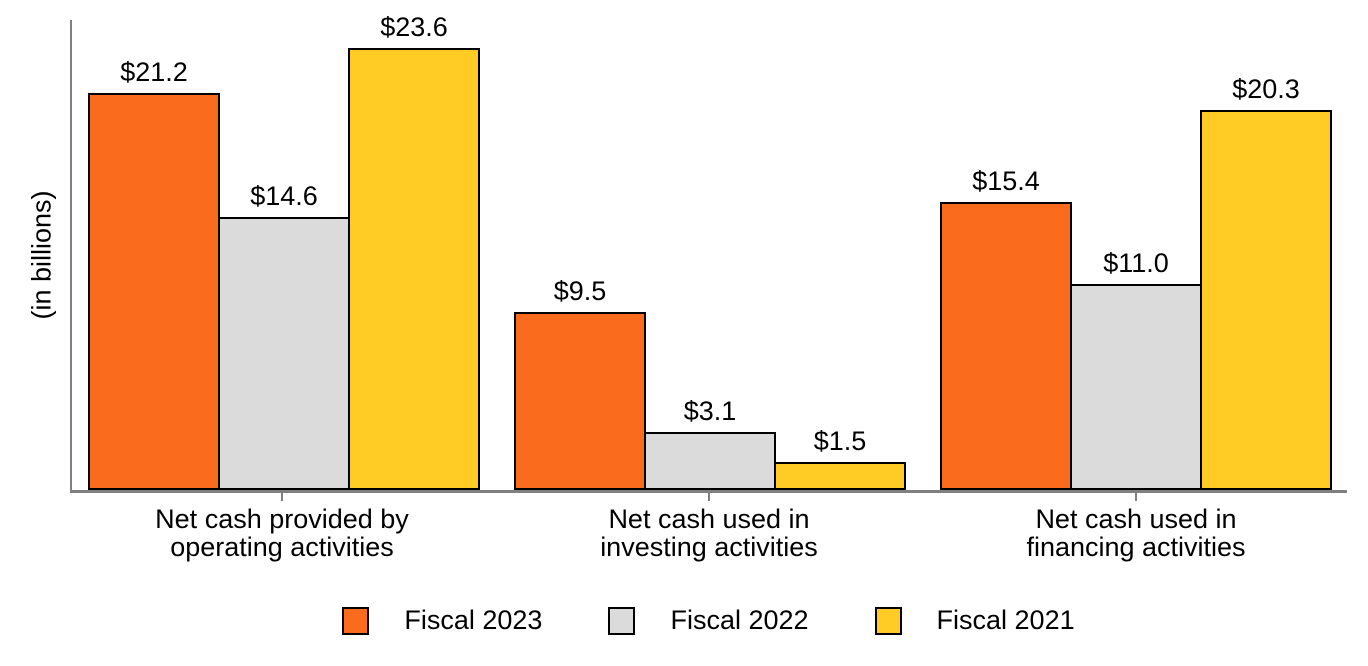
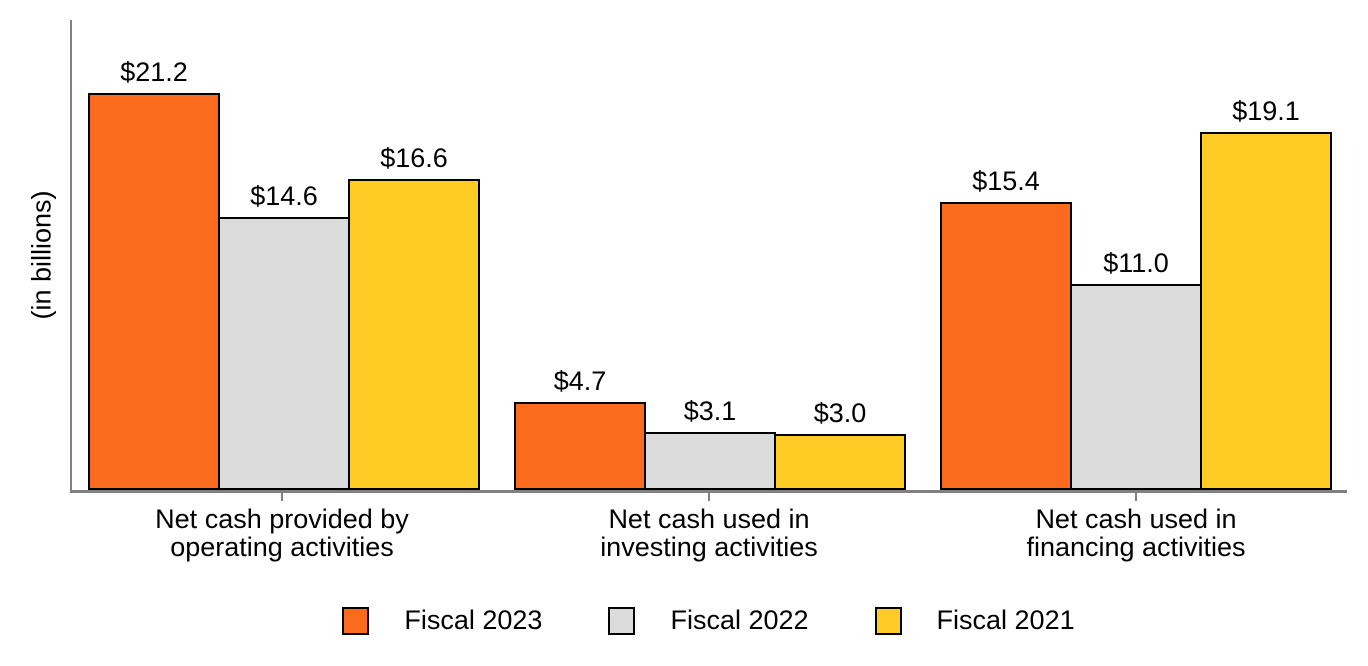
Fiscal 2021/Net cash provided by operating activities: $23.6 -> $16.6
Fiscal 2023/Net cash used in investing activities: $9.5 -> $4.7
Fiscal 2021/Net cash used in investing activities: $1.5 -> $3.0
Fiscal 2021/Net cash used in financing activities: $20.3 -> $19.1
